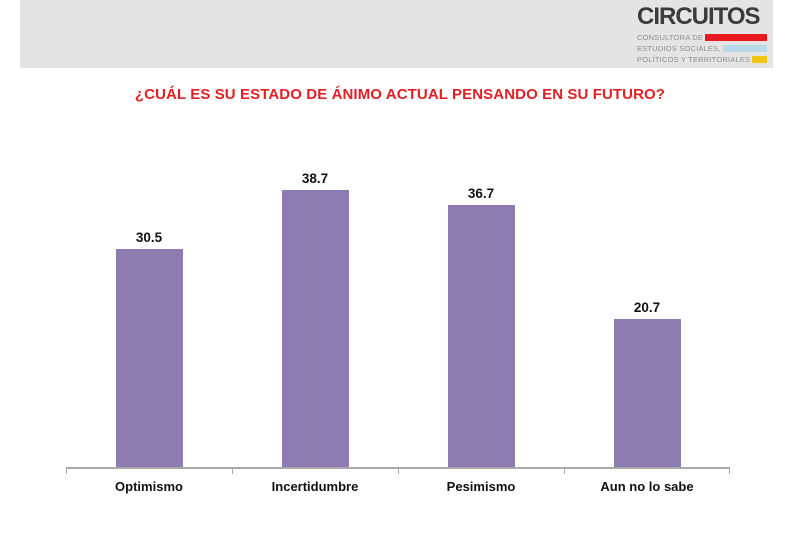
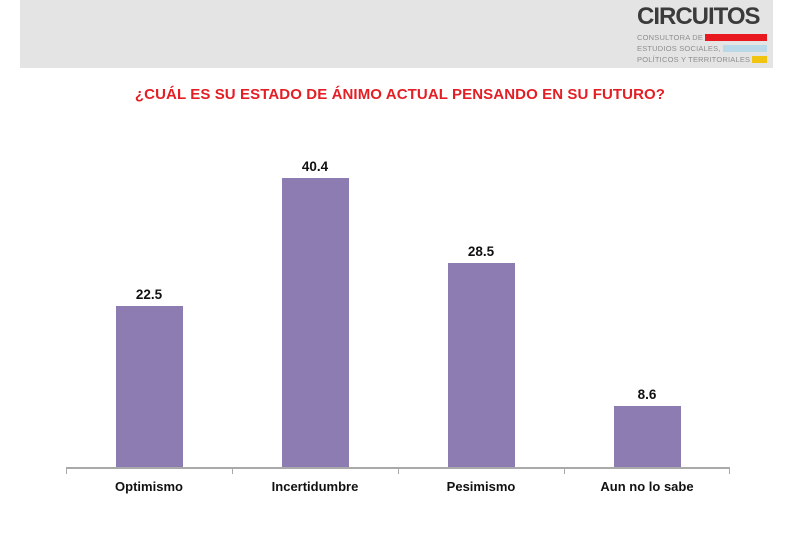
Optimismo: 30.5 -> 22.5
Incertidumbre: 38.7 -> 40.4
Pesimismo: 36.7 -> 28.5
Aun no lo sabe: 20.7 -> 8.6
